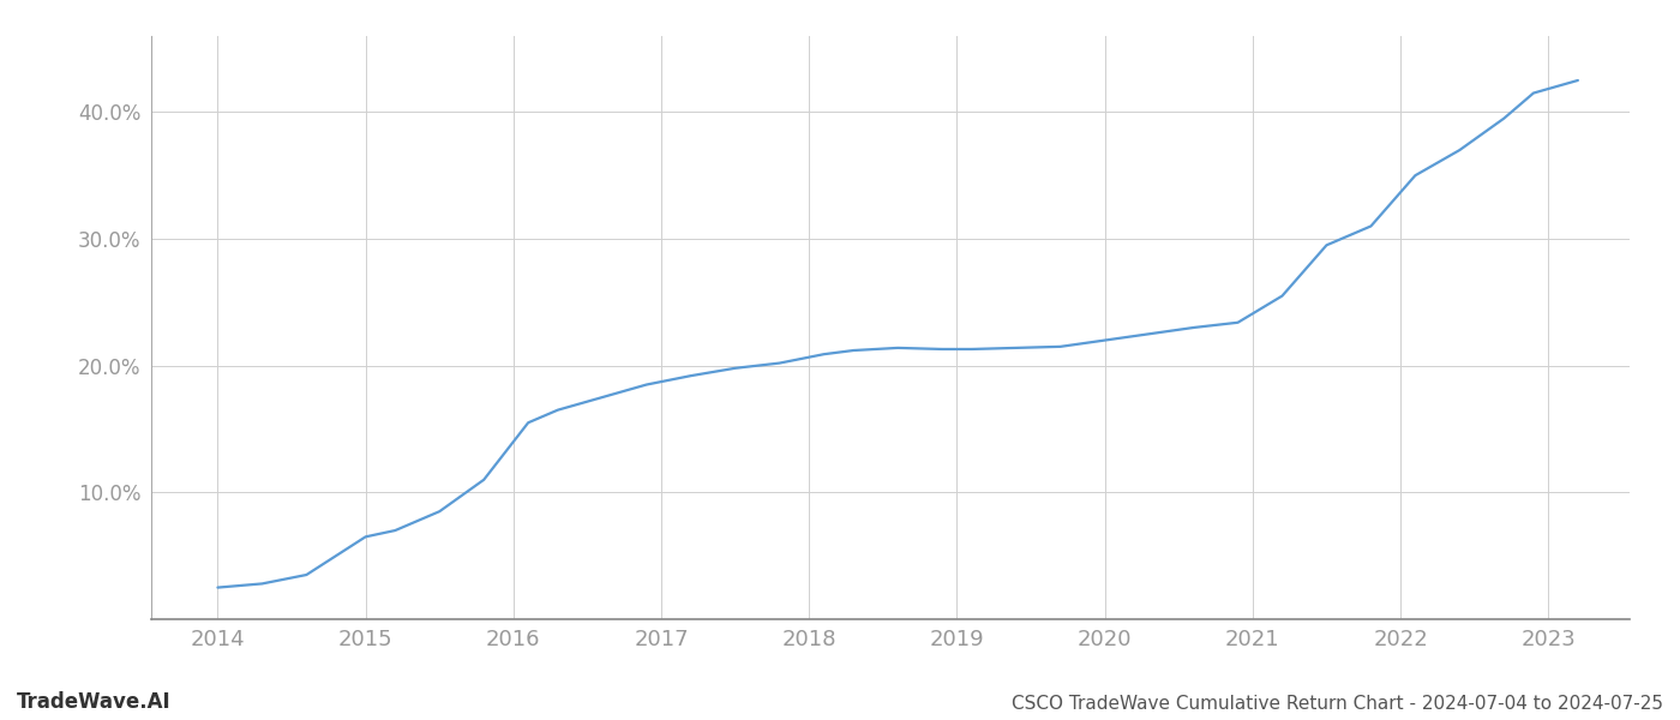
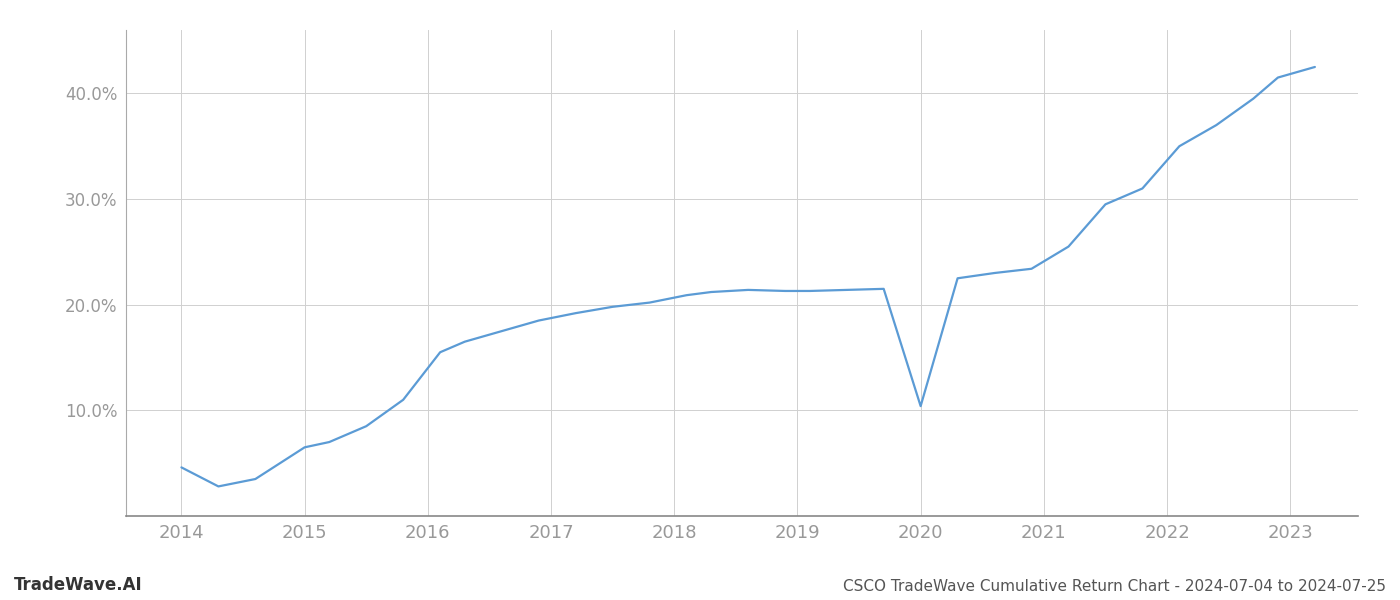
2014: 2.5% -> 4.6%
2020: 22.0% -> 10.4%
